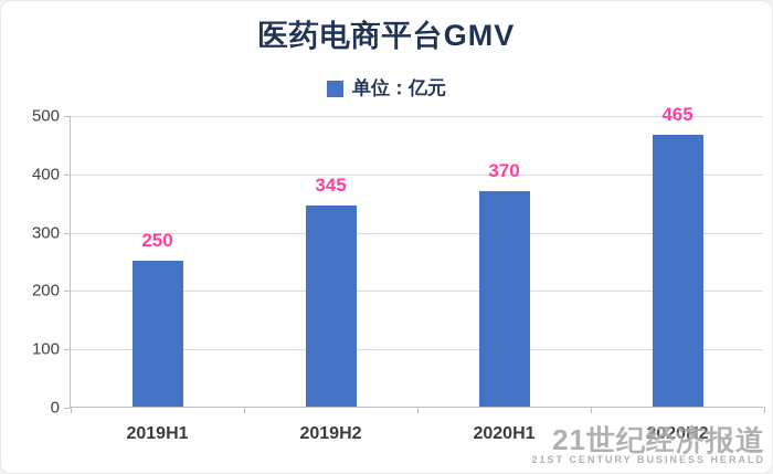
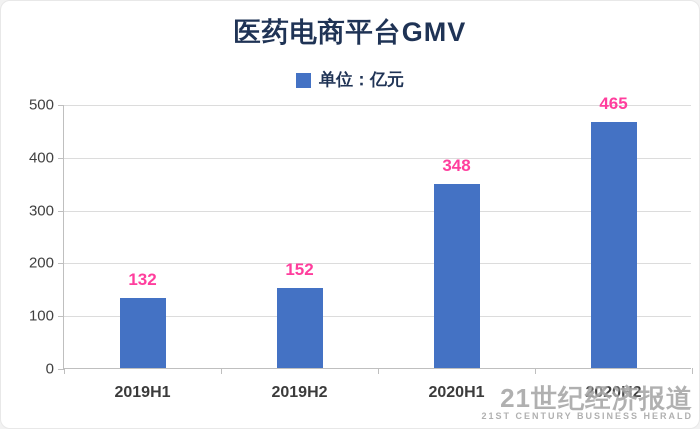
2019H1: 250 -> 132
2019H2: 345 -> 152
2020H1: 370 -> 348
